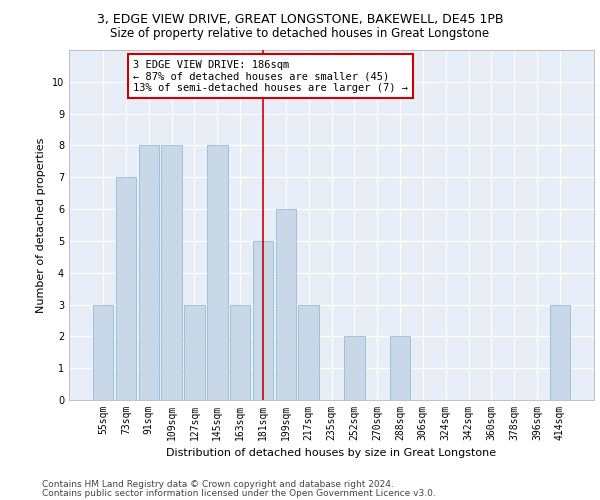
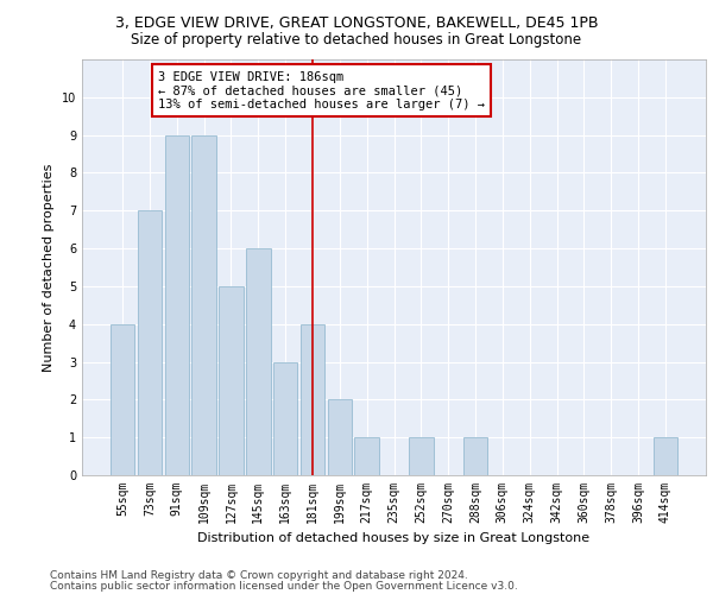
55sqm: 3 -> 4
91sqm: 8 -> 9
109sqm: 8 -> 9
127sqm: 3 -> 5
145sqm: 8 -> 6
181sqm: 5 -> 4
199sqm: 6 -> 2
217sqm: 3 -> 1
252sqm: 2 -> 1
288sqm: 2 -> 1
414sqm: 3 -> 1
